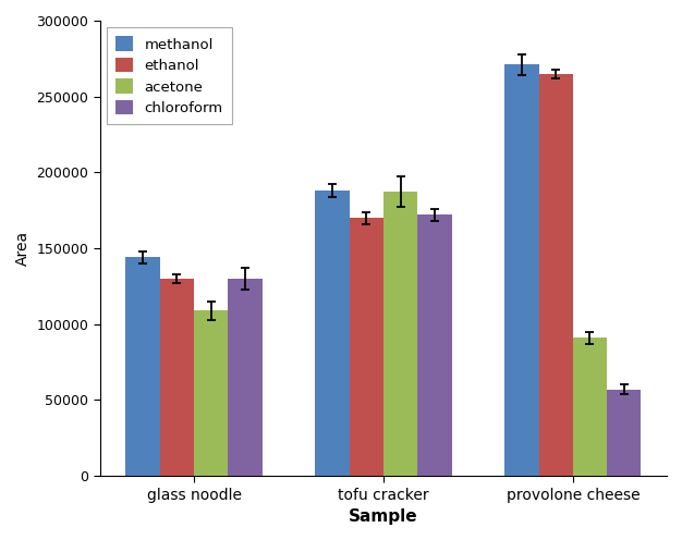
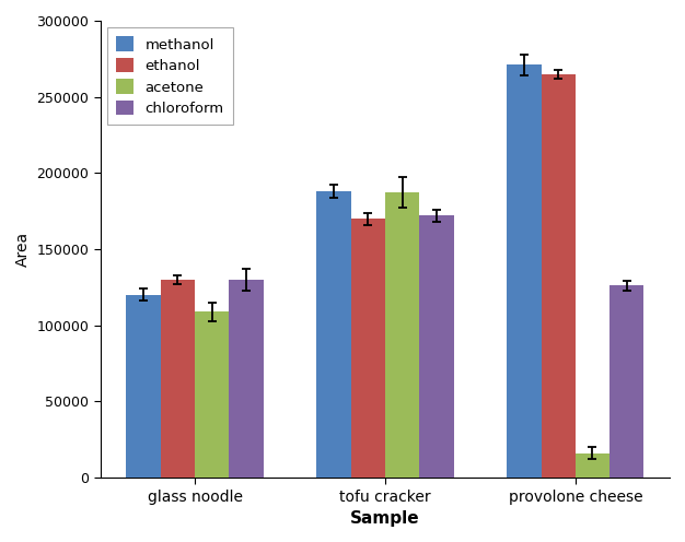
methanol/glass noodle: 144000 -> 120000
acetone/provolone cheese: 91000 -> 16000
chloroform/provolone cheese: 57000 -> 126000
